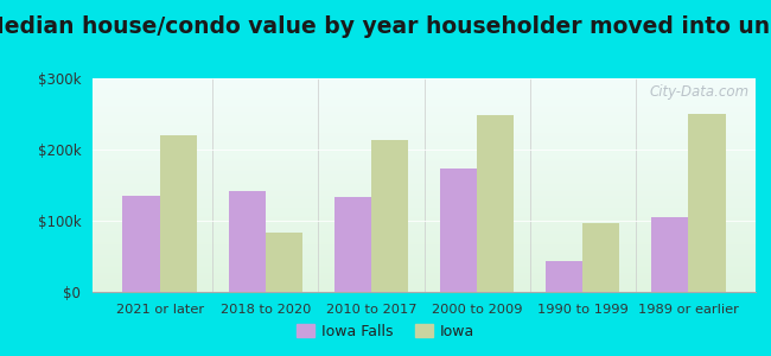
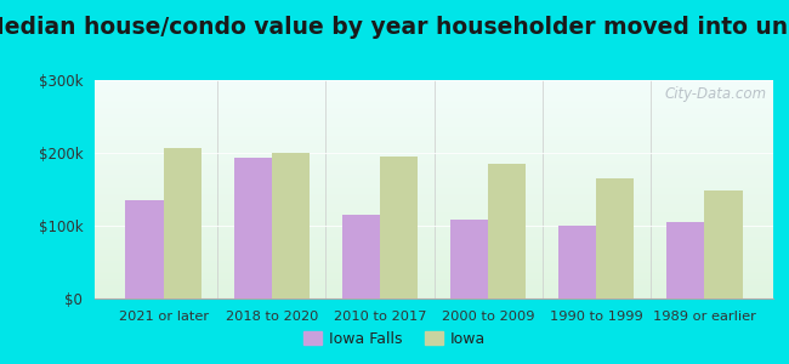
Iowa/2021 or later: $220k -> $207k
Iowa Falls/2018 to 2020: $142k -> $193k
Iowa/2018 to 2020: $84k -> $200k
Iowa Falls/2010 to 2017: $134k -> $115k
Iowa/2010 to 2017: $214k -> $195k
Iowa Falls/2000 to 2009: $174k -> $108k
Iowa/2000 to 2009: $248k -> $185k
Iowa Falls/1990 to 1999: $44k -> $100k
Iowa/1990 to 1999: $96k -> $165k
Iowa/1989 or earlier: $250k -> $148k
